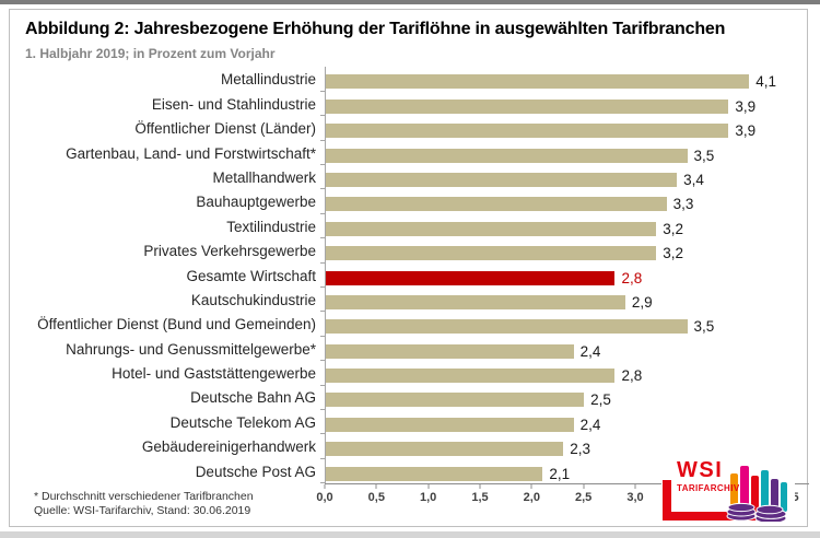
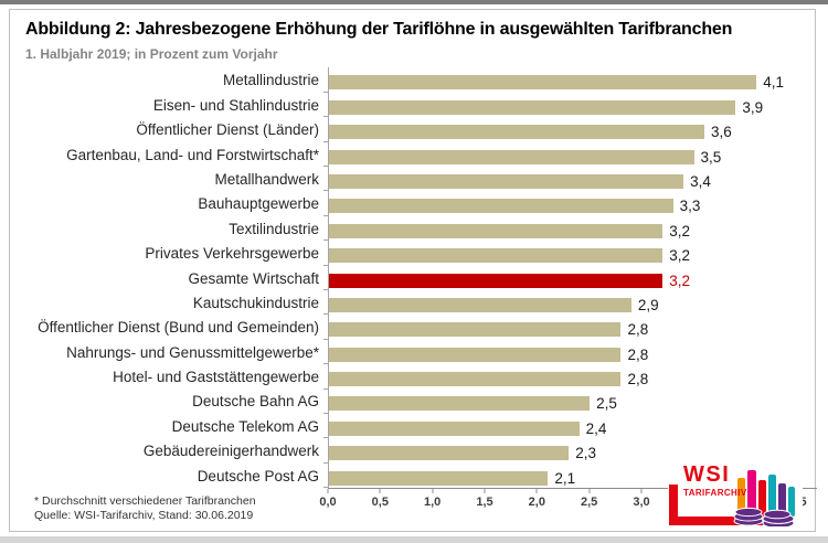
Öffentlicher Dienst (Länder): 3,9 -> 3,6
Gesamte Wirtschaft: 2,8 -> 3,2
Öffentlicher Dienst (Bund und Gemeinden): 3,5 -> 2,8
Nahrungs- und Genussmittelgewerbe*: 2,4 -> 2,8
